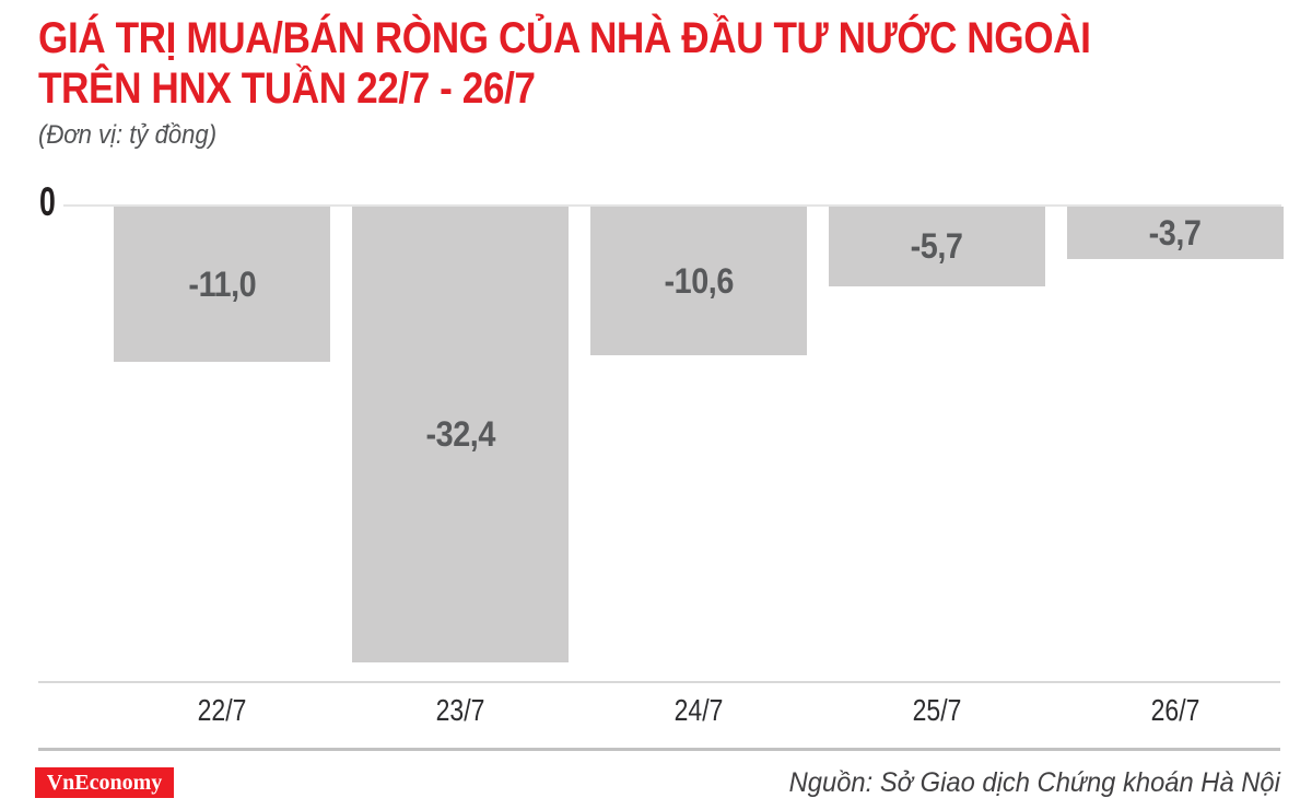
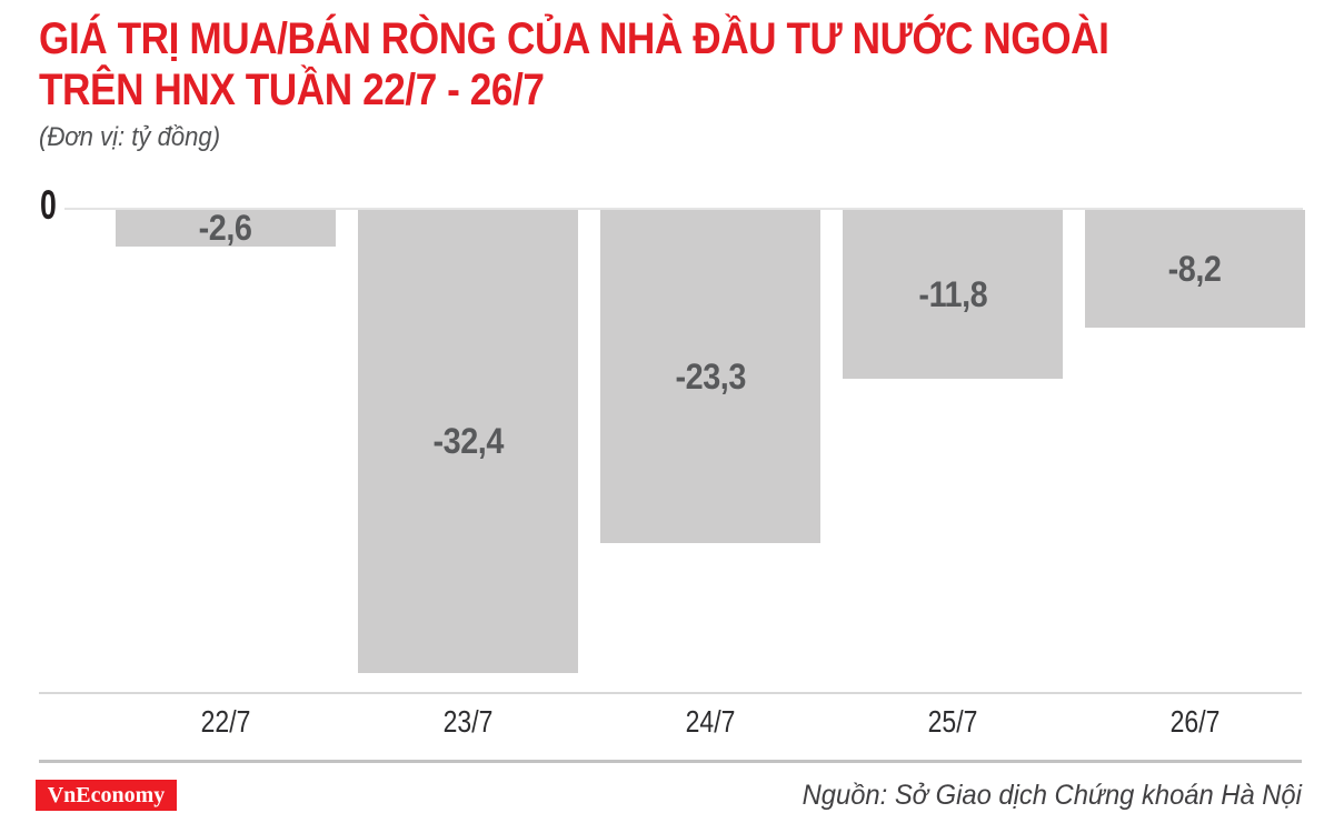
22/7: -11,0 -> -2,6
24/7: -10,6 -> -23,3
25/7: -5,7 -> -11,8
26/7: -3,7 -> -8,2
